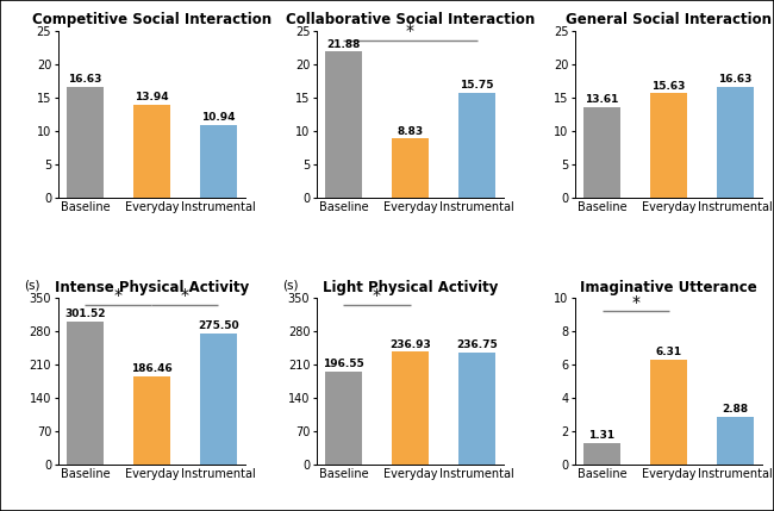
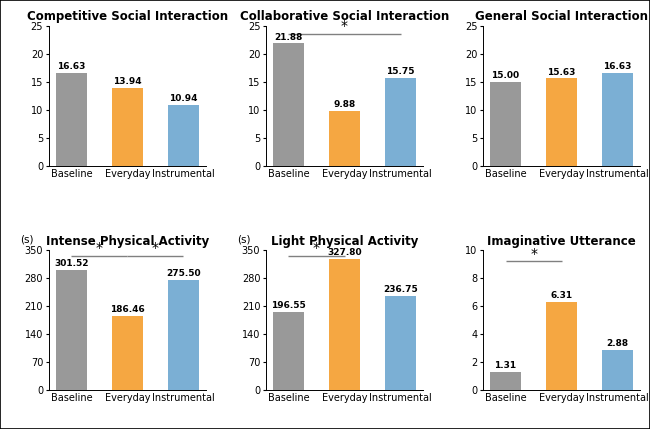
Collaborative Social Interaction/Everyday: 8.83 -> 9.88
General Social Interaction/Baseline: 13.61 -> 15.00
Light Physical Activity/Everyday: 236.93 -> 327.80
